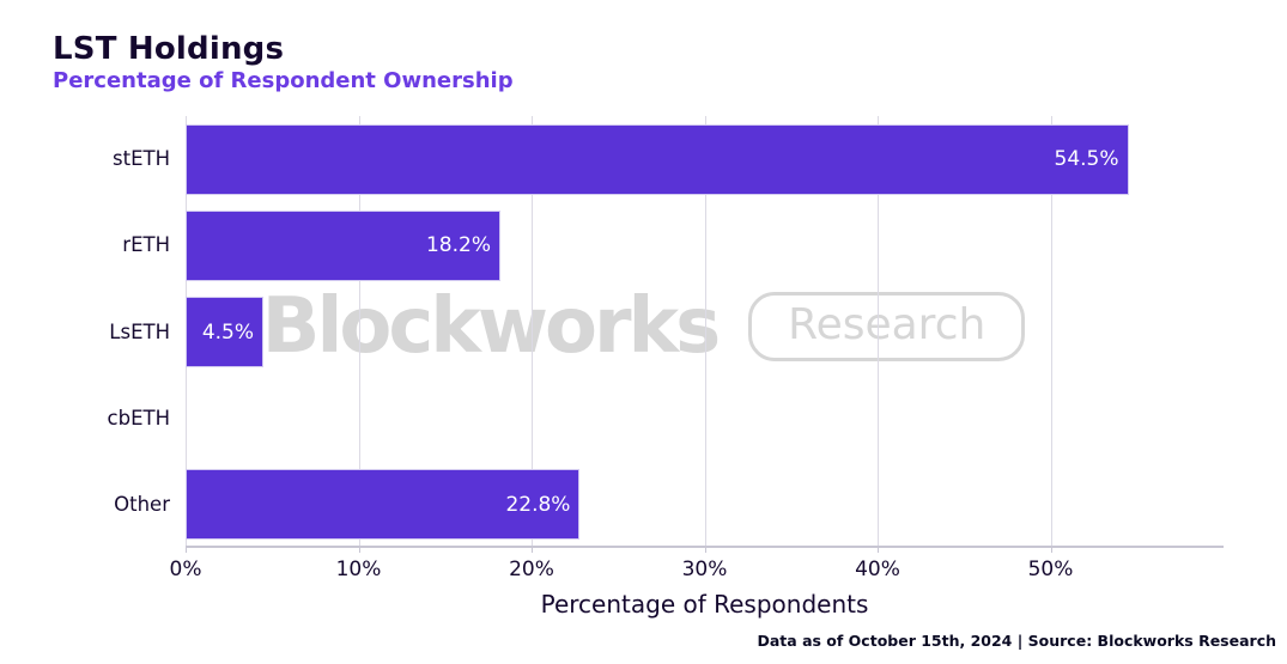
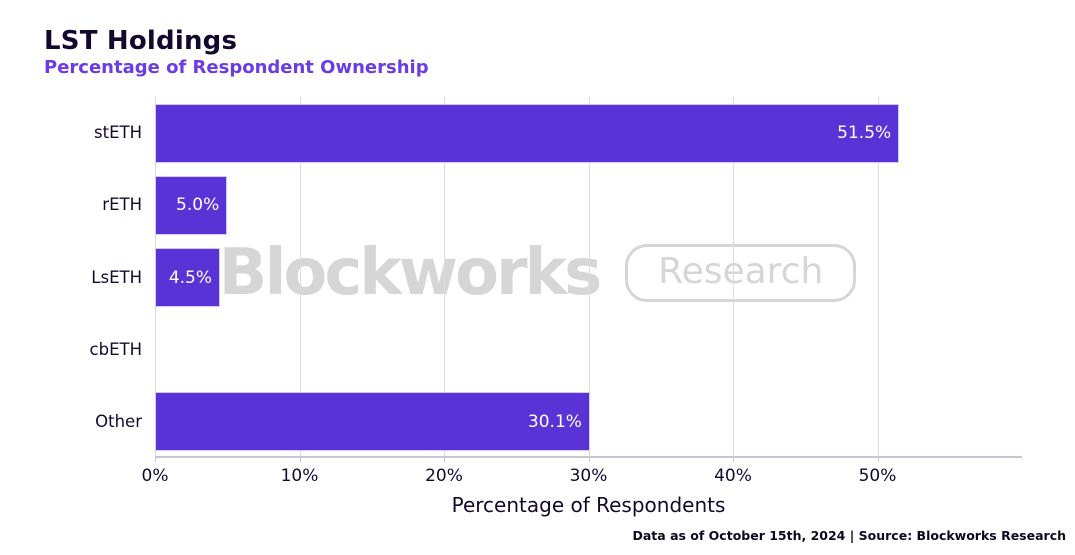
stETH: 54.5% -> 51.5%
rETH: 18.2% -> 5.0%
Other: 22.8% -> 30.1%
